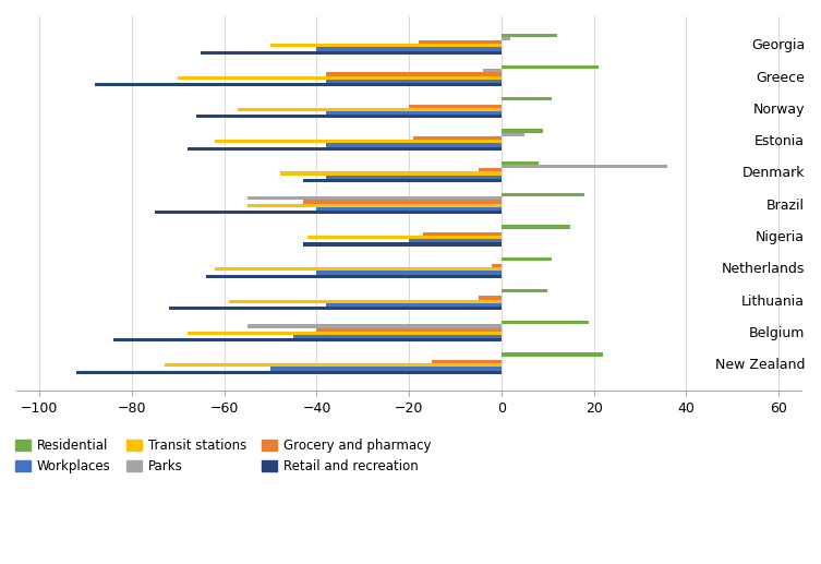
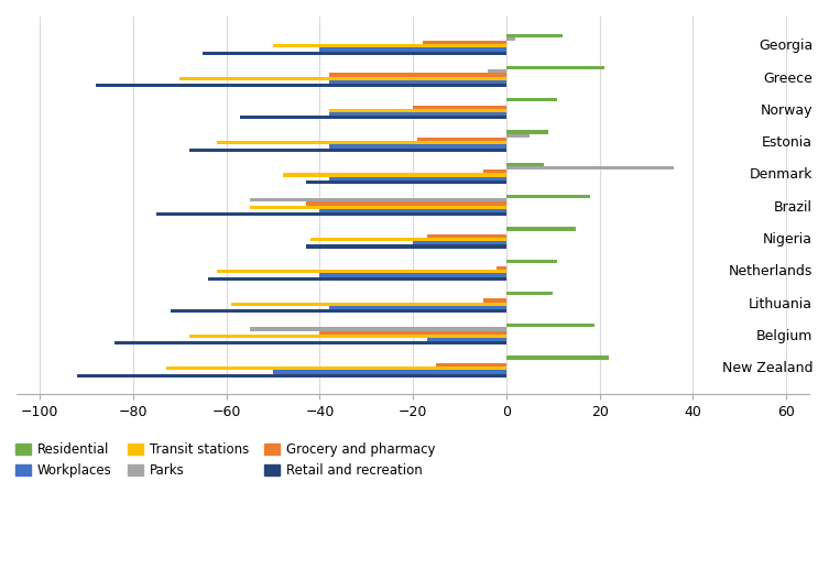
Transit stations/Norway: -57 -> -38
Retail and recreation/Norway: -66 -> -57
Workplaces/Belgium: -45 -> -17
